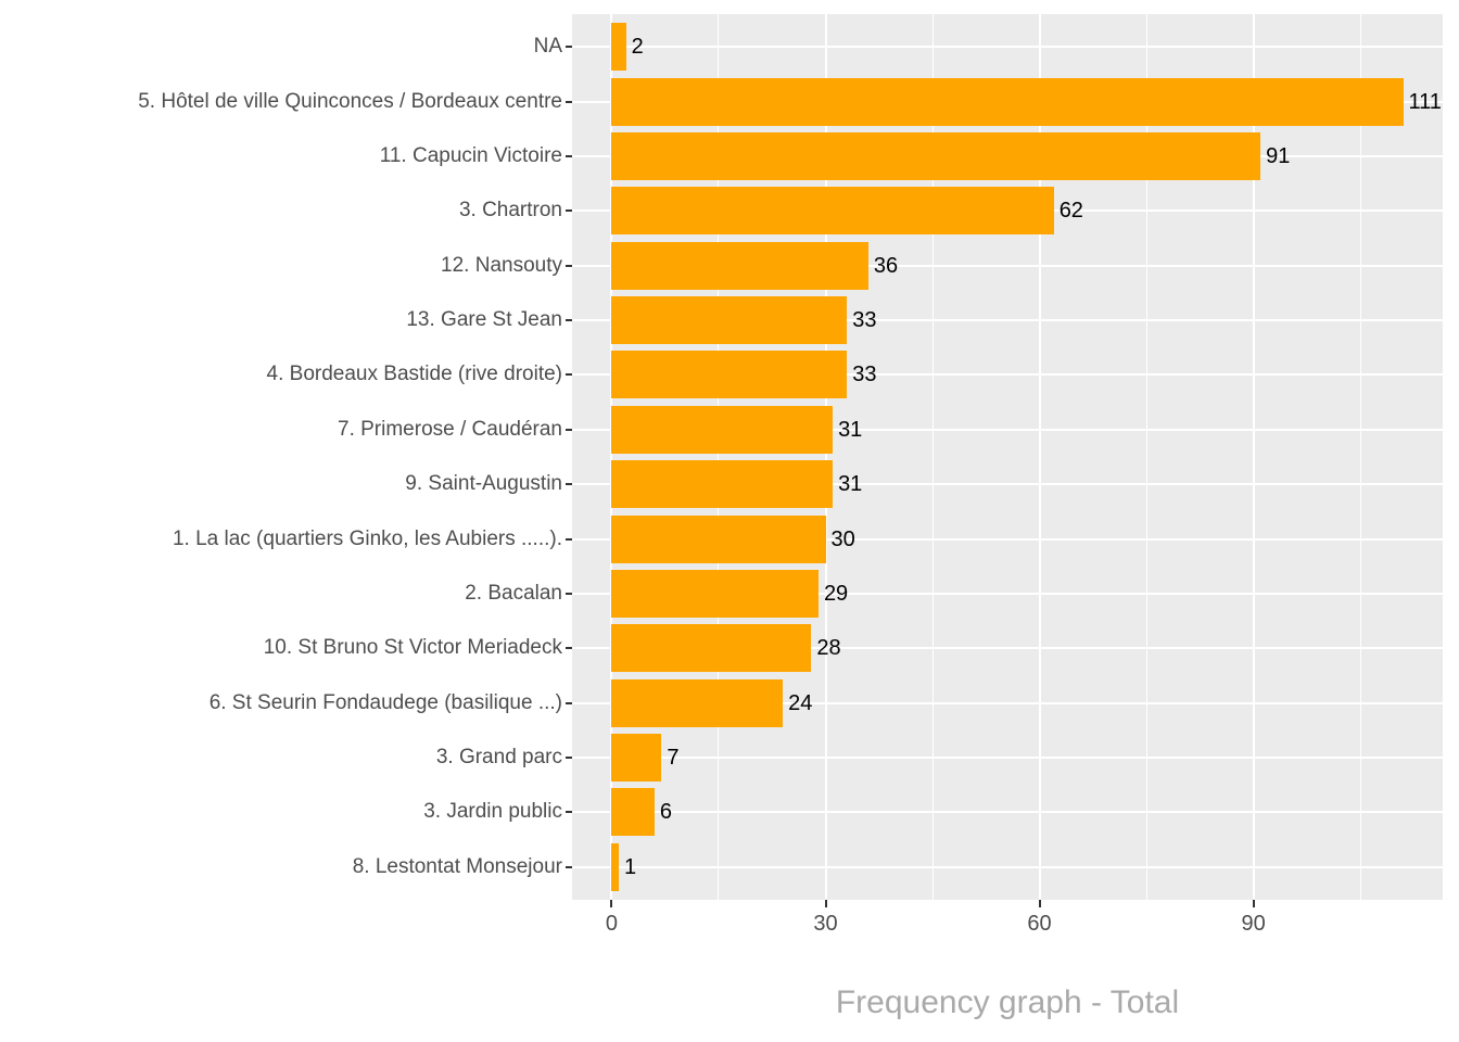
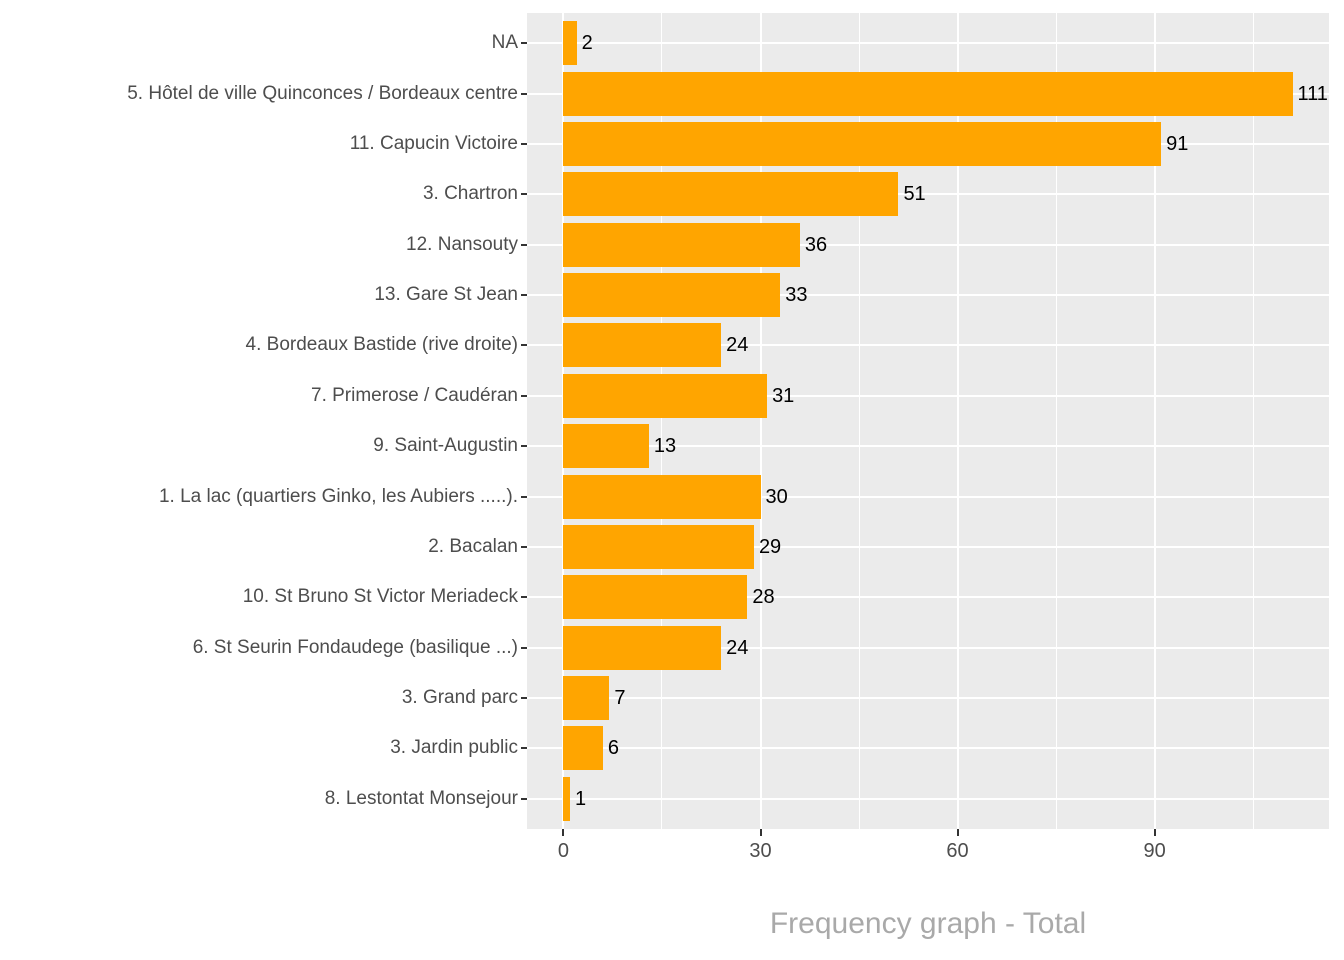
3. Chartron: 62 -> 51
4. Bordeaux Bastide (rive droite): 33 -> 24
9. Saint-Augustin: 31 -> 13
